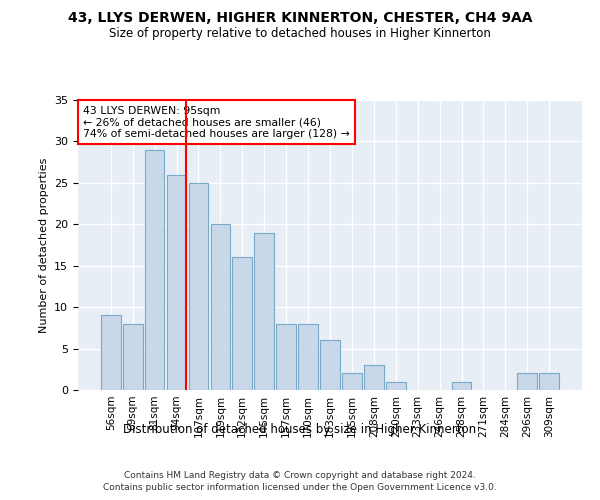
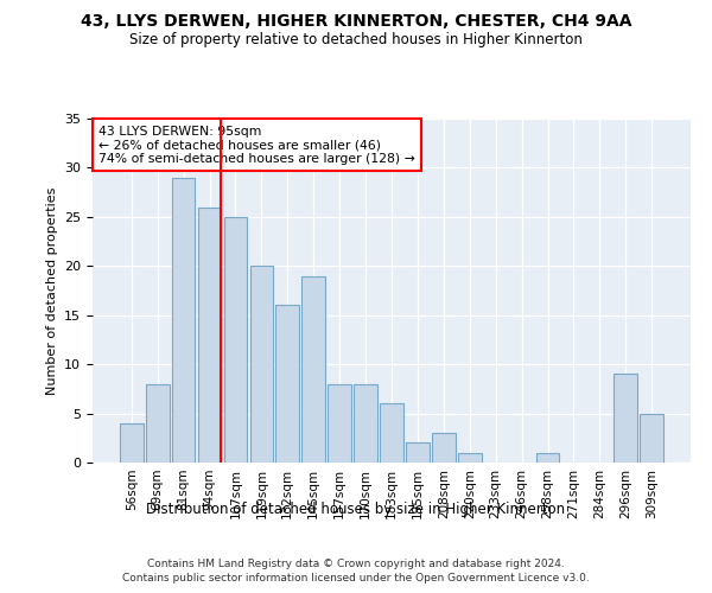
56sqm: 9 -> 4
296sqm: 2 -> 9
309sqm: 2 -> 5
